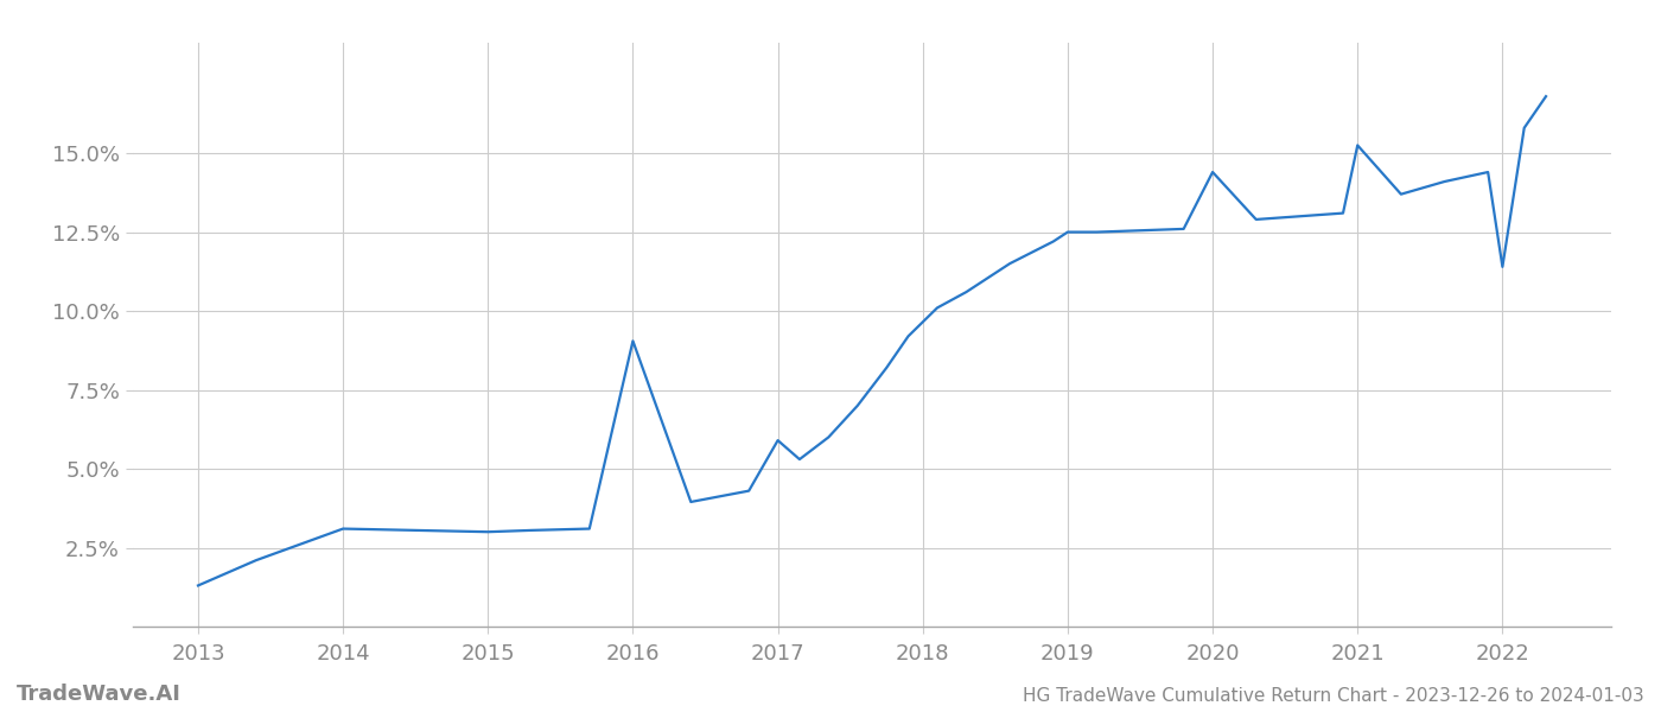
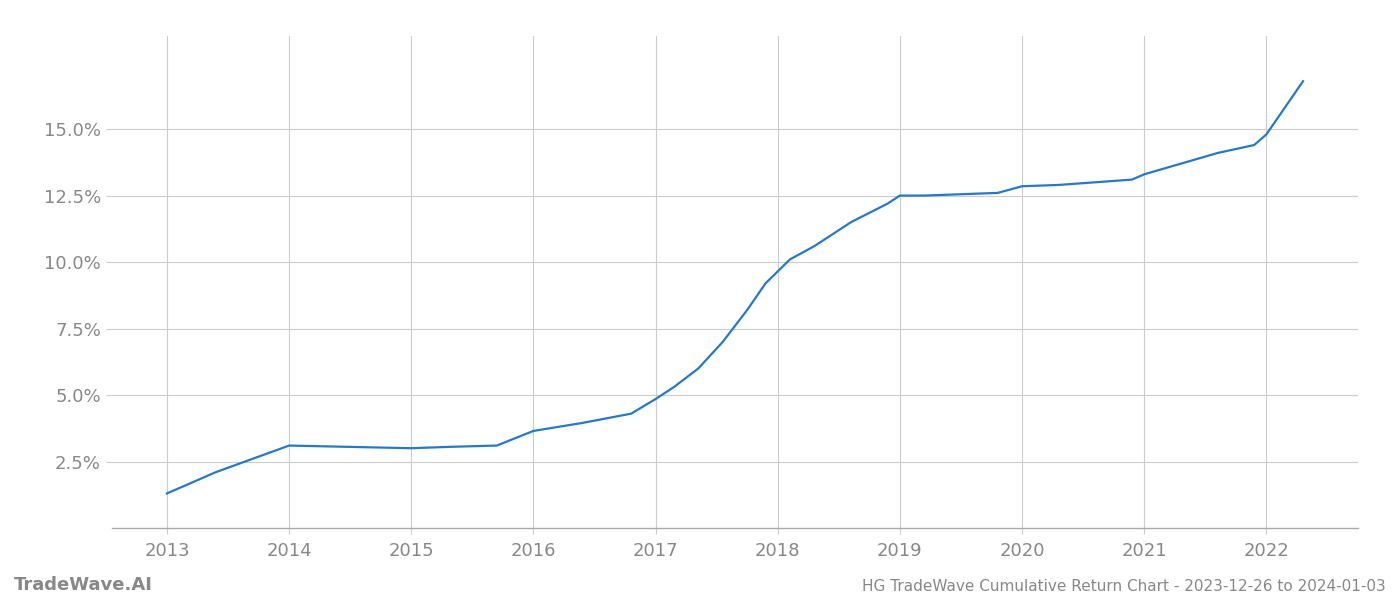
2016: 9.05% -> 3.65%
2017: 5.90% -> 4.85%
2020: 14.40% -> 12.85%
2021: 15.25% -> 13.30%
2022: 11.40% -> 14.80%
